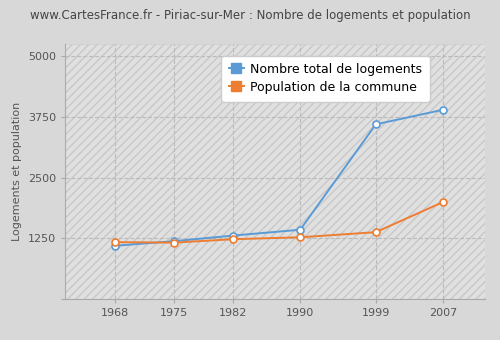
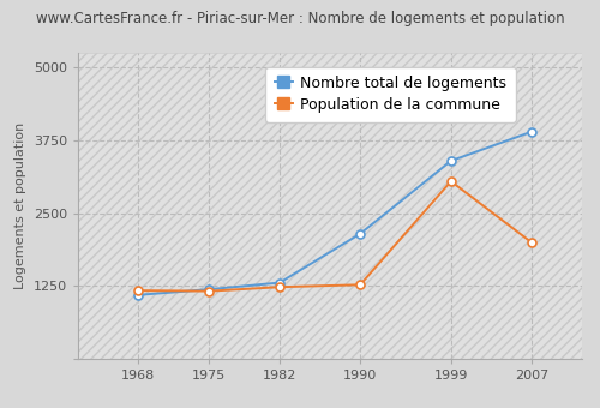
Nombre total de logements/1990: 1430 -> 2150
Nombre total de logements/1999: 3600 -> 3400
Population de la commune/1999: 1380 -> 3050
